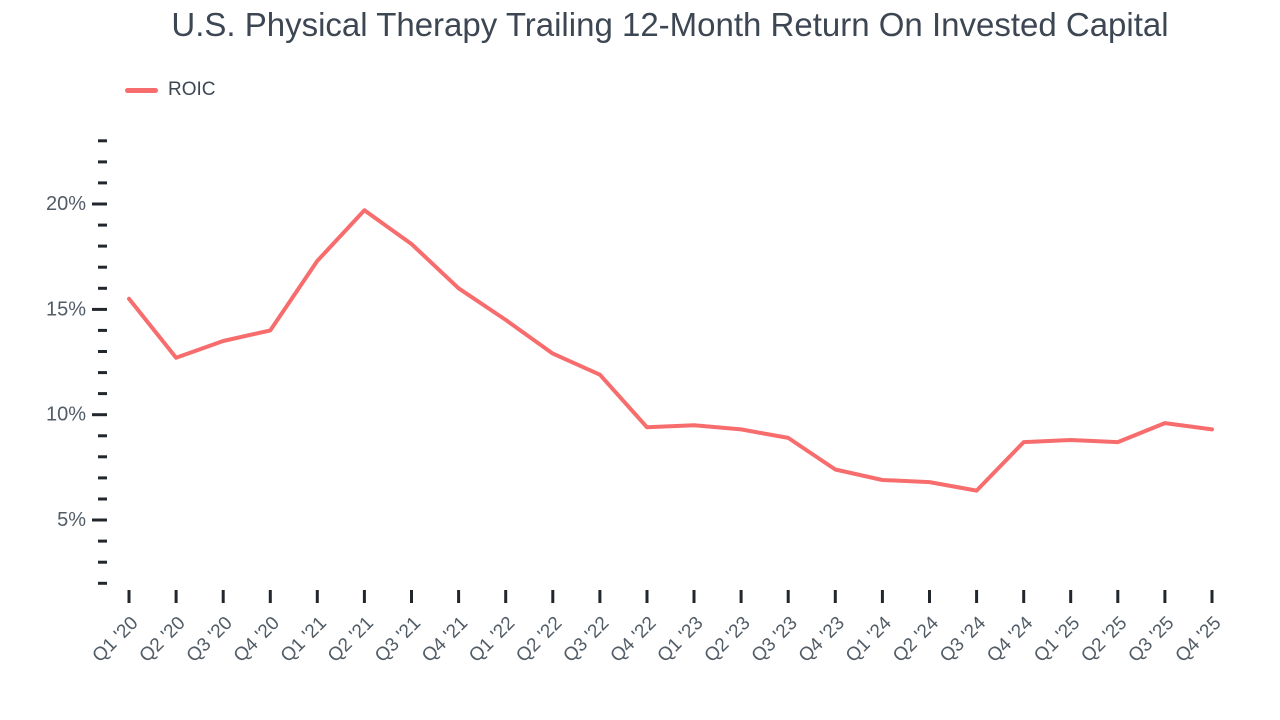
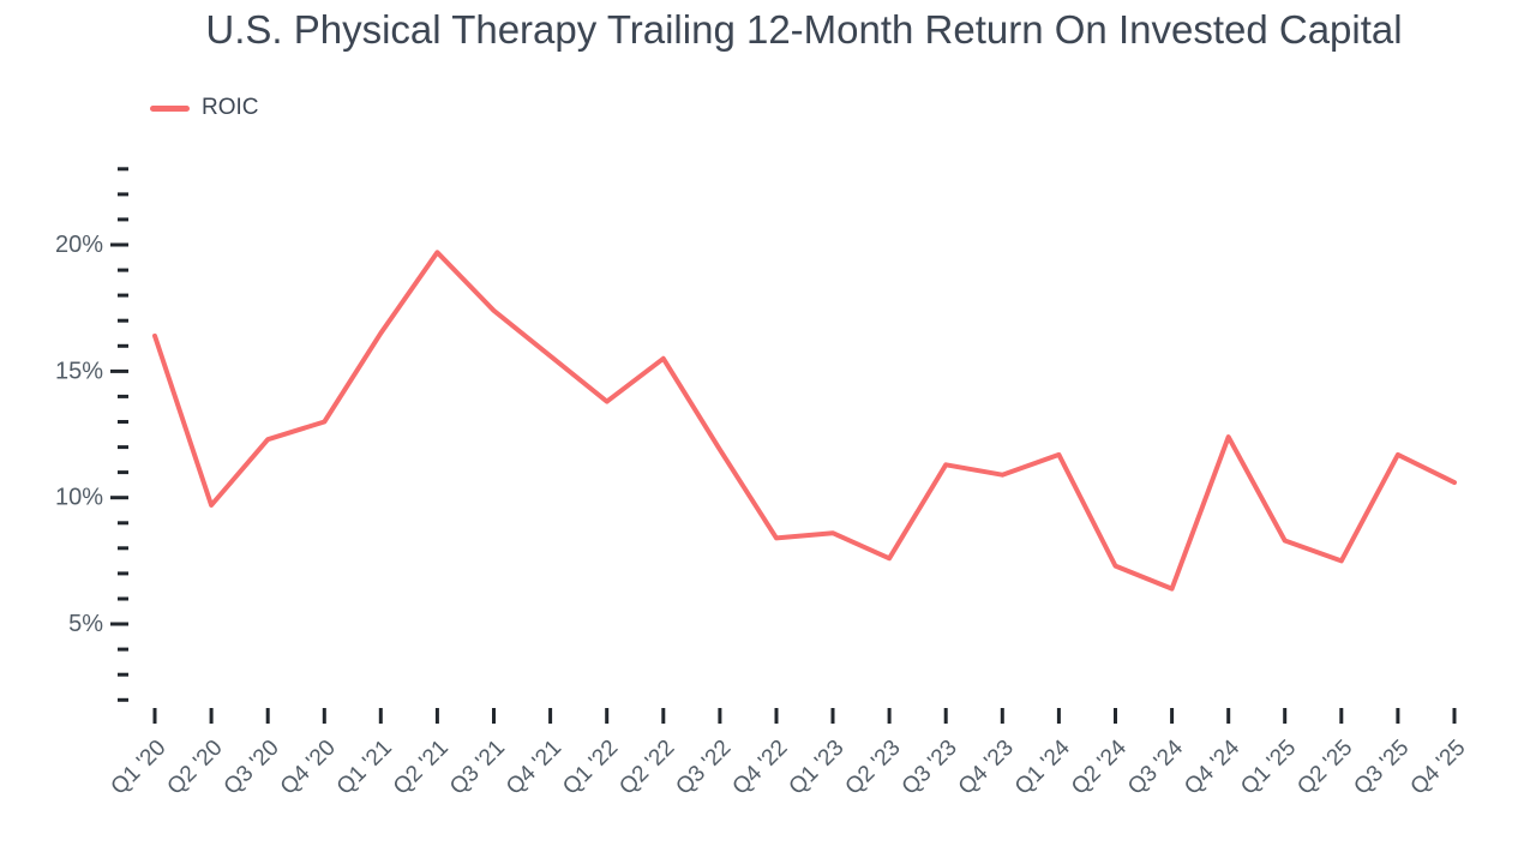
Q1 '20: 15.5% -> 16.4%
Q2 '20: 12.7% -> 9.7%
Q3 '20: 13.5% -> 12.3%
Q4 '20: 14.0% -> 13.0%
Q1 '21: 17.3% -> 16.5%
Q3 '21: 18.1% -> 17.4%
Q4 '21: 16.0% -> 15.6%
Q1 '22: 14.5% -> 13.8%
Q2 '22: 12.9% -> 15.5%
Q4 '22: 9.4% -> 8.4%
Q1 '23: 9.5% -> 8.6%
Q2 '23: 9.3% -> 7.6%
Q3 '23: 8.9% -> 11.3%
Q4 '23: 7.4% -> 10.9%
Q1 '24: 6.9% -> 11.7%
Q2 '24: 6.8% -> 7.3%
Q4 '24: 8.7% -> 12.4%
Q1 '25: 8.8% -> 8.3%
Q2 '25: 8.7% -> 7.5%
Q3 '25: 9.6% -> 11.7%
Q4 '25: 9.3% -> 10.6%
